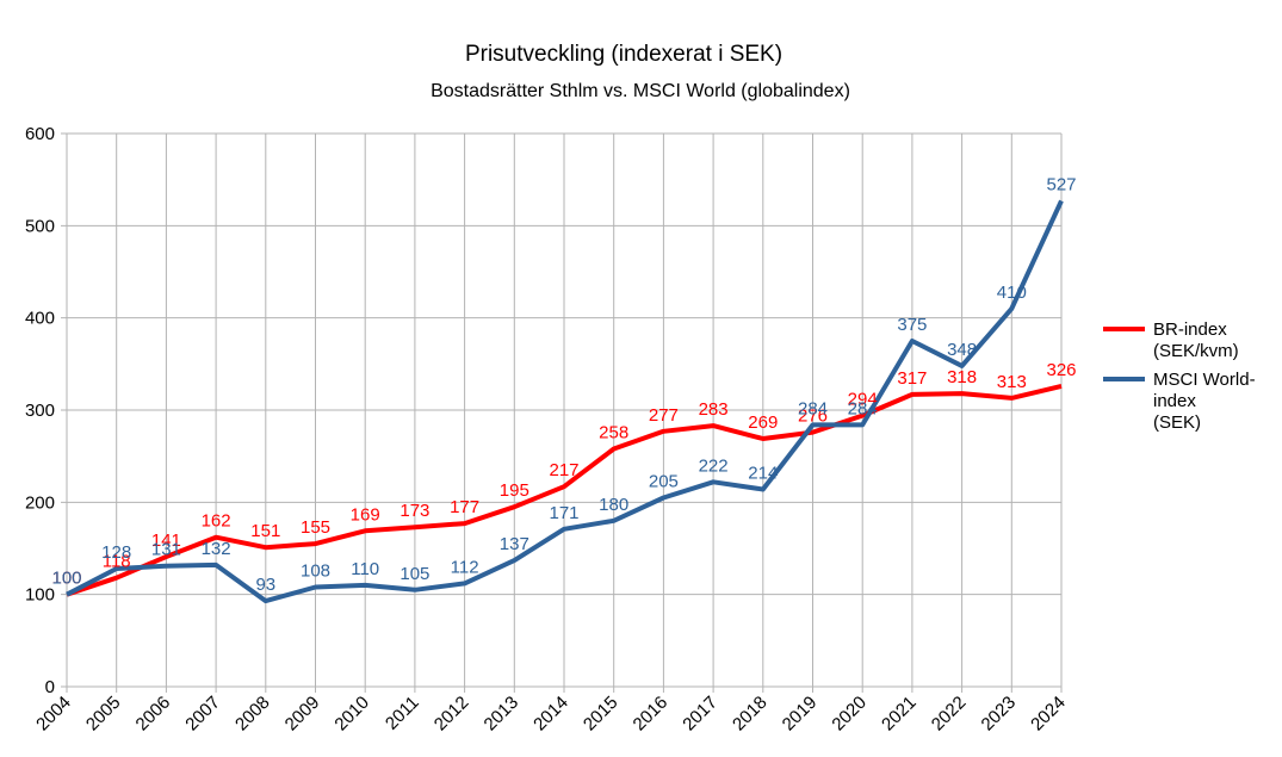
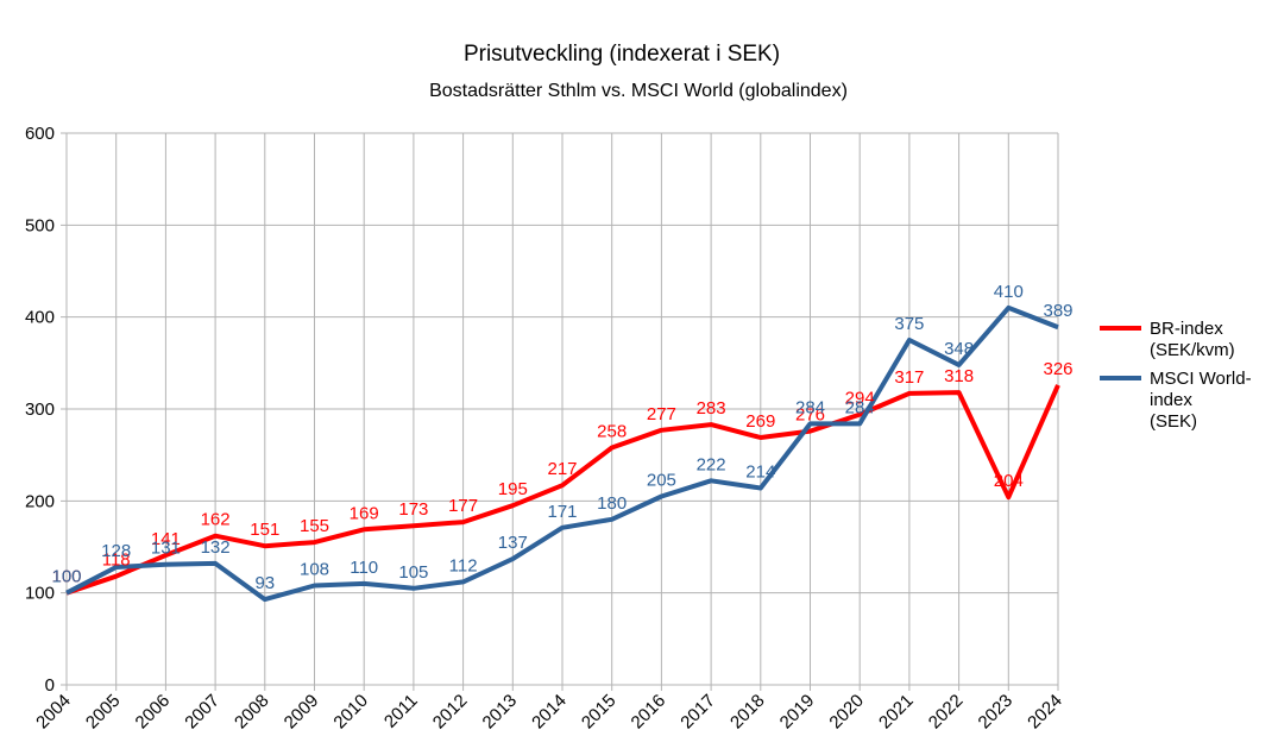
BR-index (SEK/kvm)/2023: 313 -> 204
MSCI World-index (SEK)/2024: 527 -> 389
